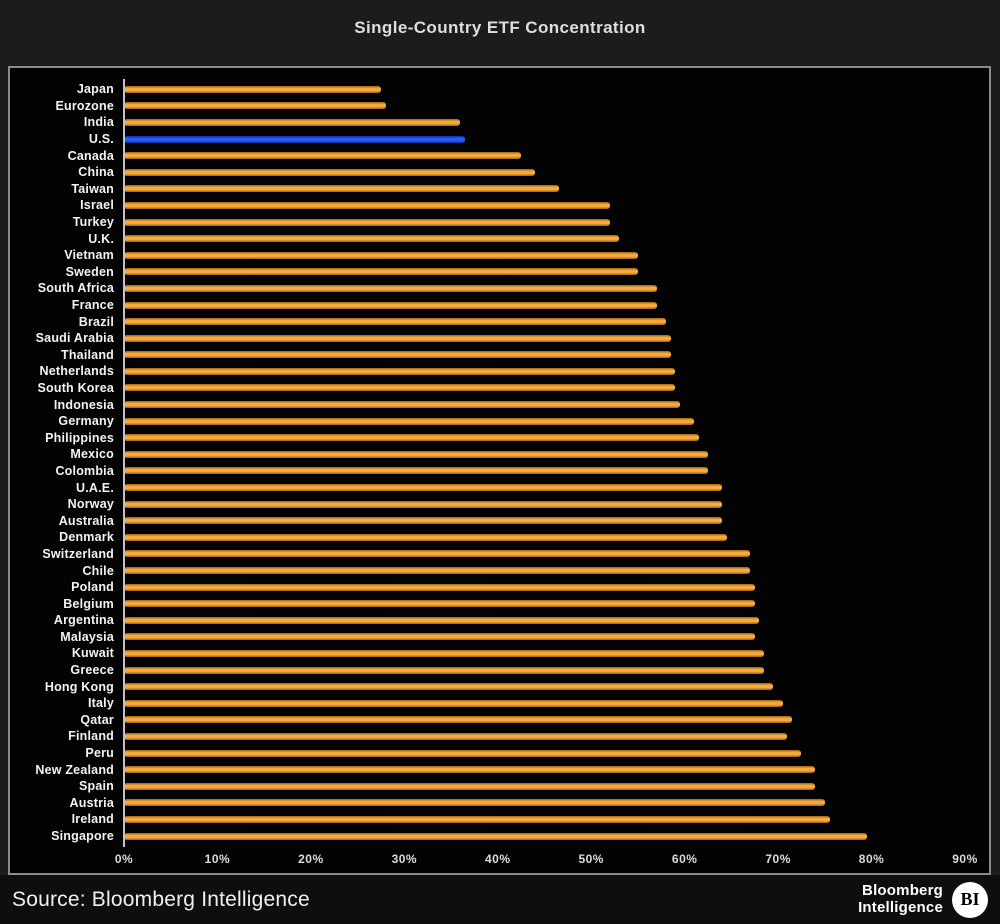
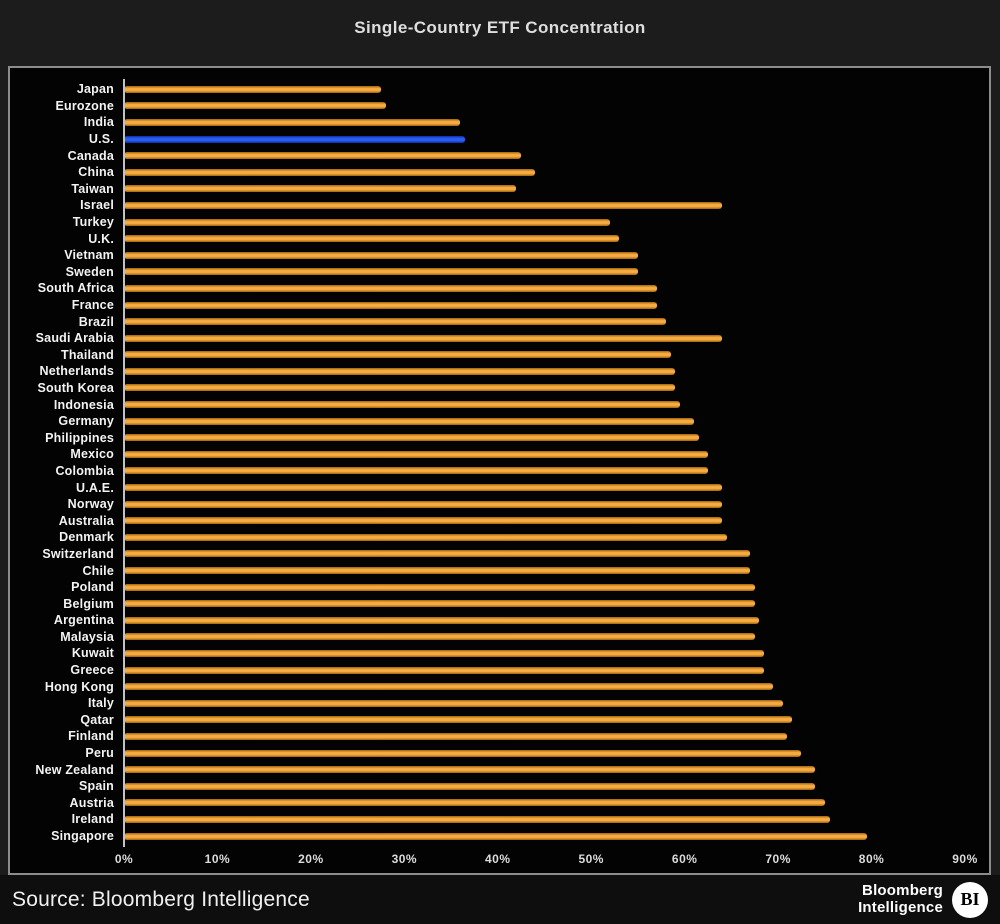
Taiwan: 46% -> 42%
Israel: 52% -> 64%
Saudi Arabia: 58% -> 64%
